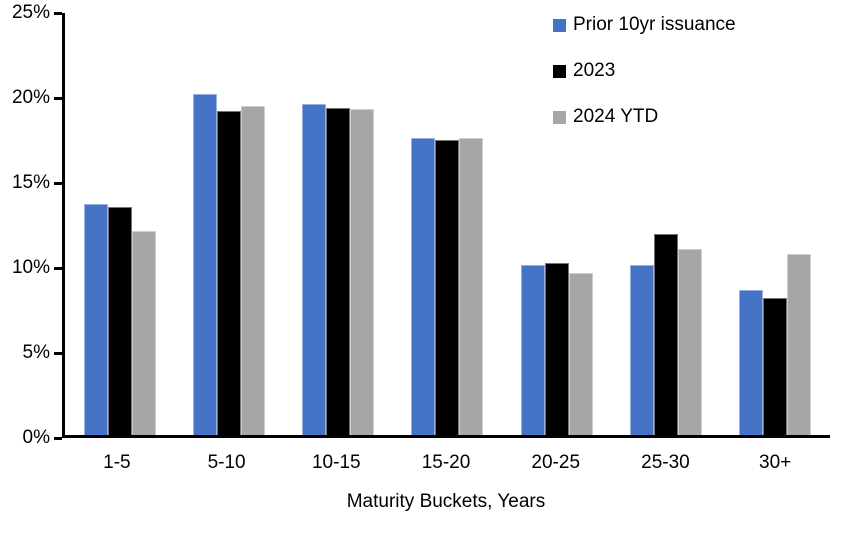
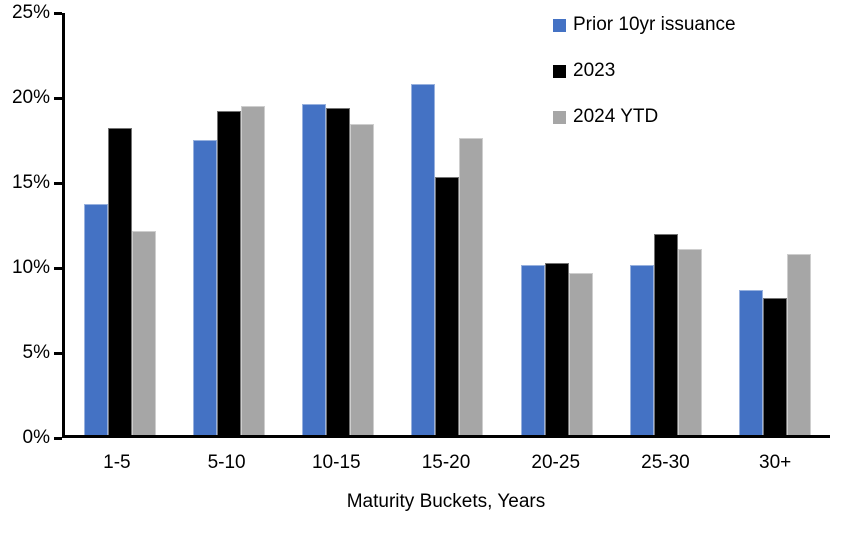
2023/1-5: 13.5% -> 18.2%
Prior 10yr issuance/5-10: 20.2% -> 17.5%
2024 YTD/10-15: 19.3% -> 18.4%
Prior 10yr issuance/15-20: 17.6% -> 20.8%
2023/15-20: 17.5% -> 15.3%
